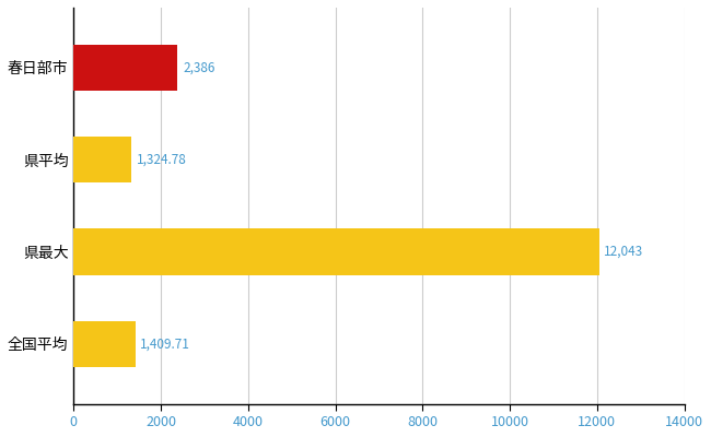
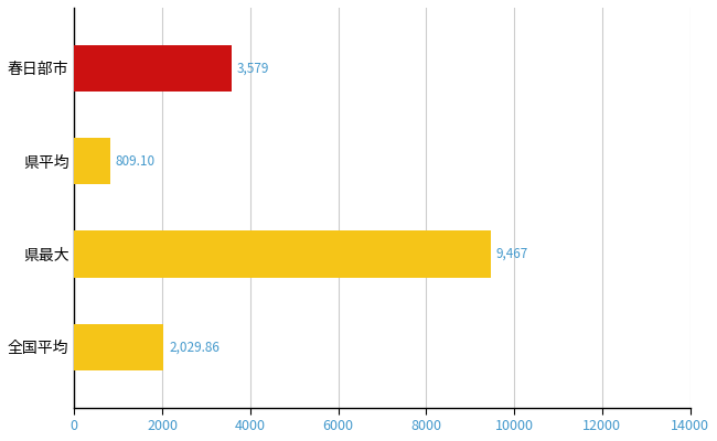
春日部市: 2,386 -> 3,579
県平均: 1,324.78 -> 809.10
県最大: 12,043 -> 9,467
全国平均: 1,409.71 -> 2,029.86
